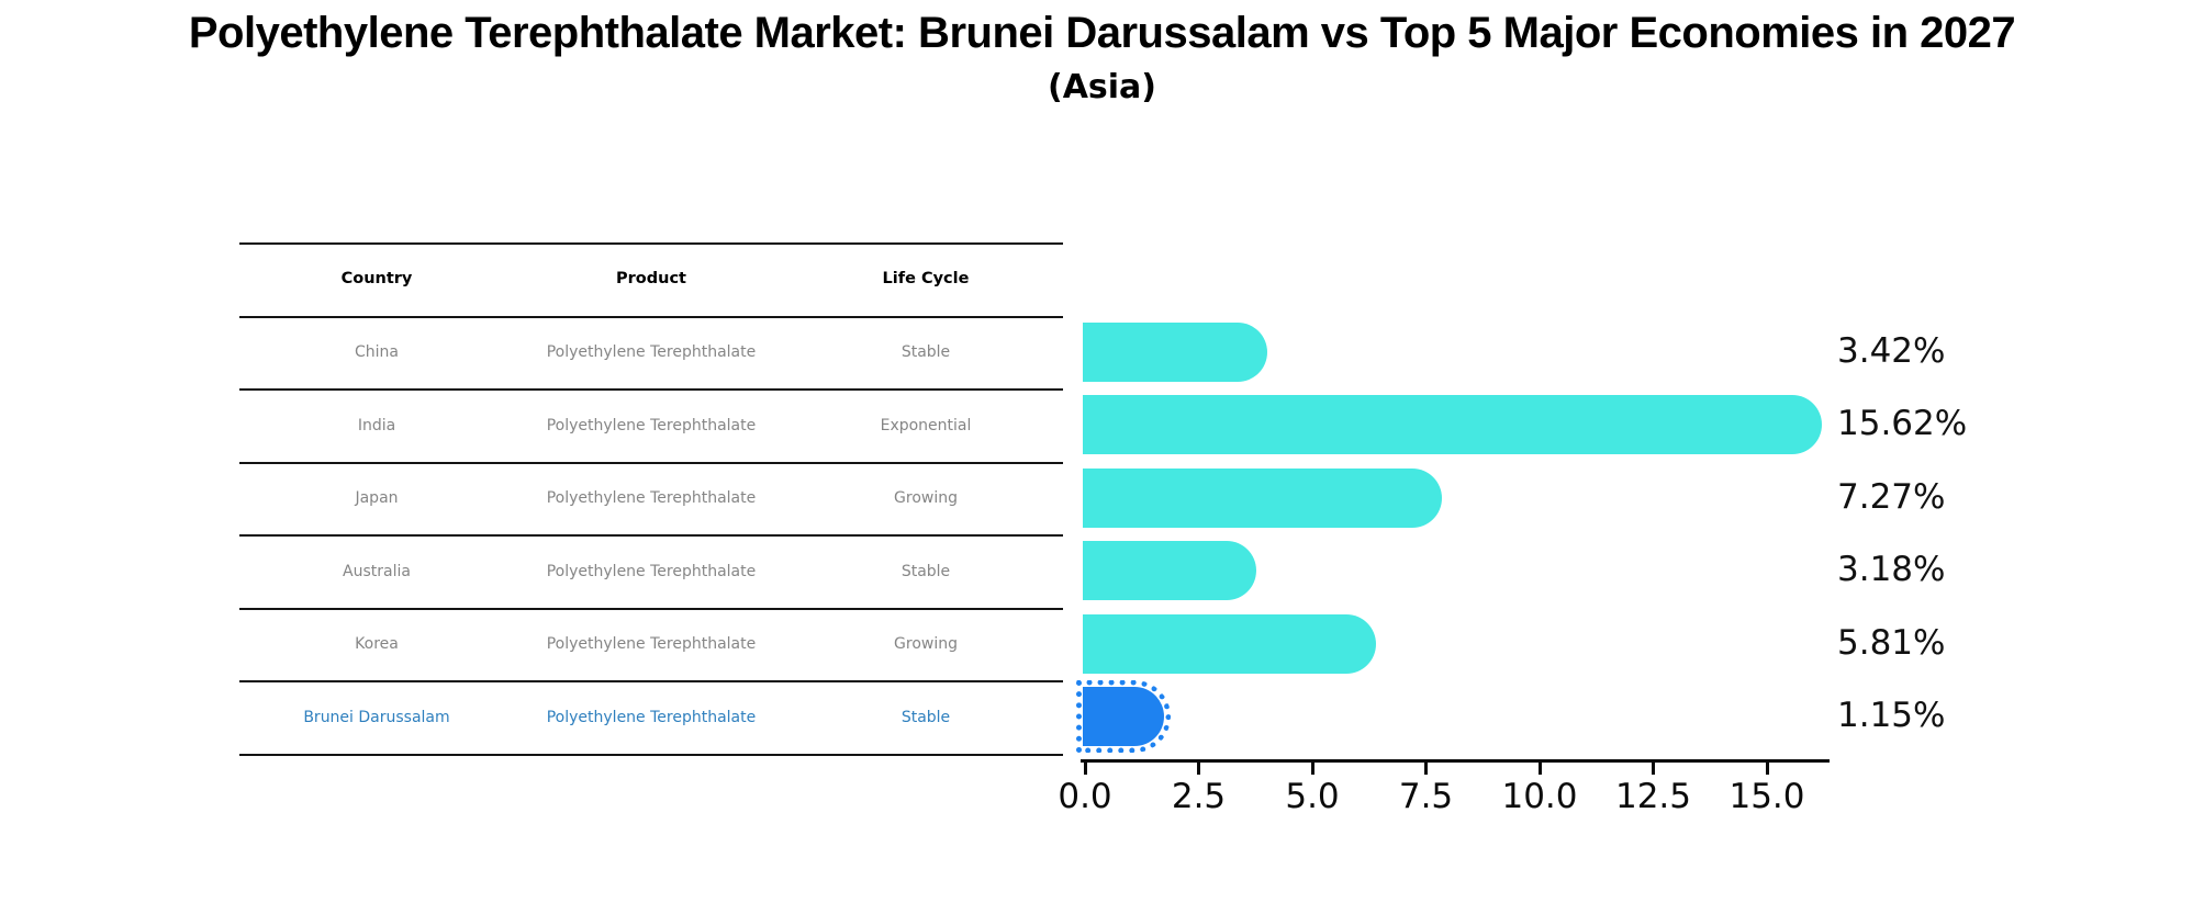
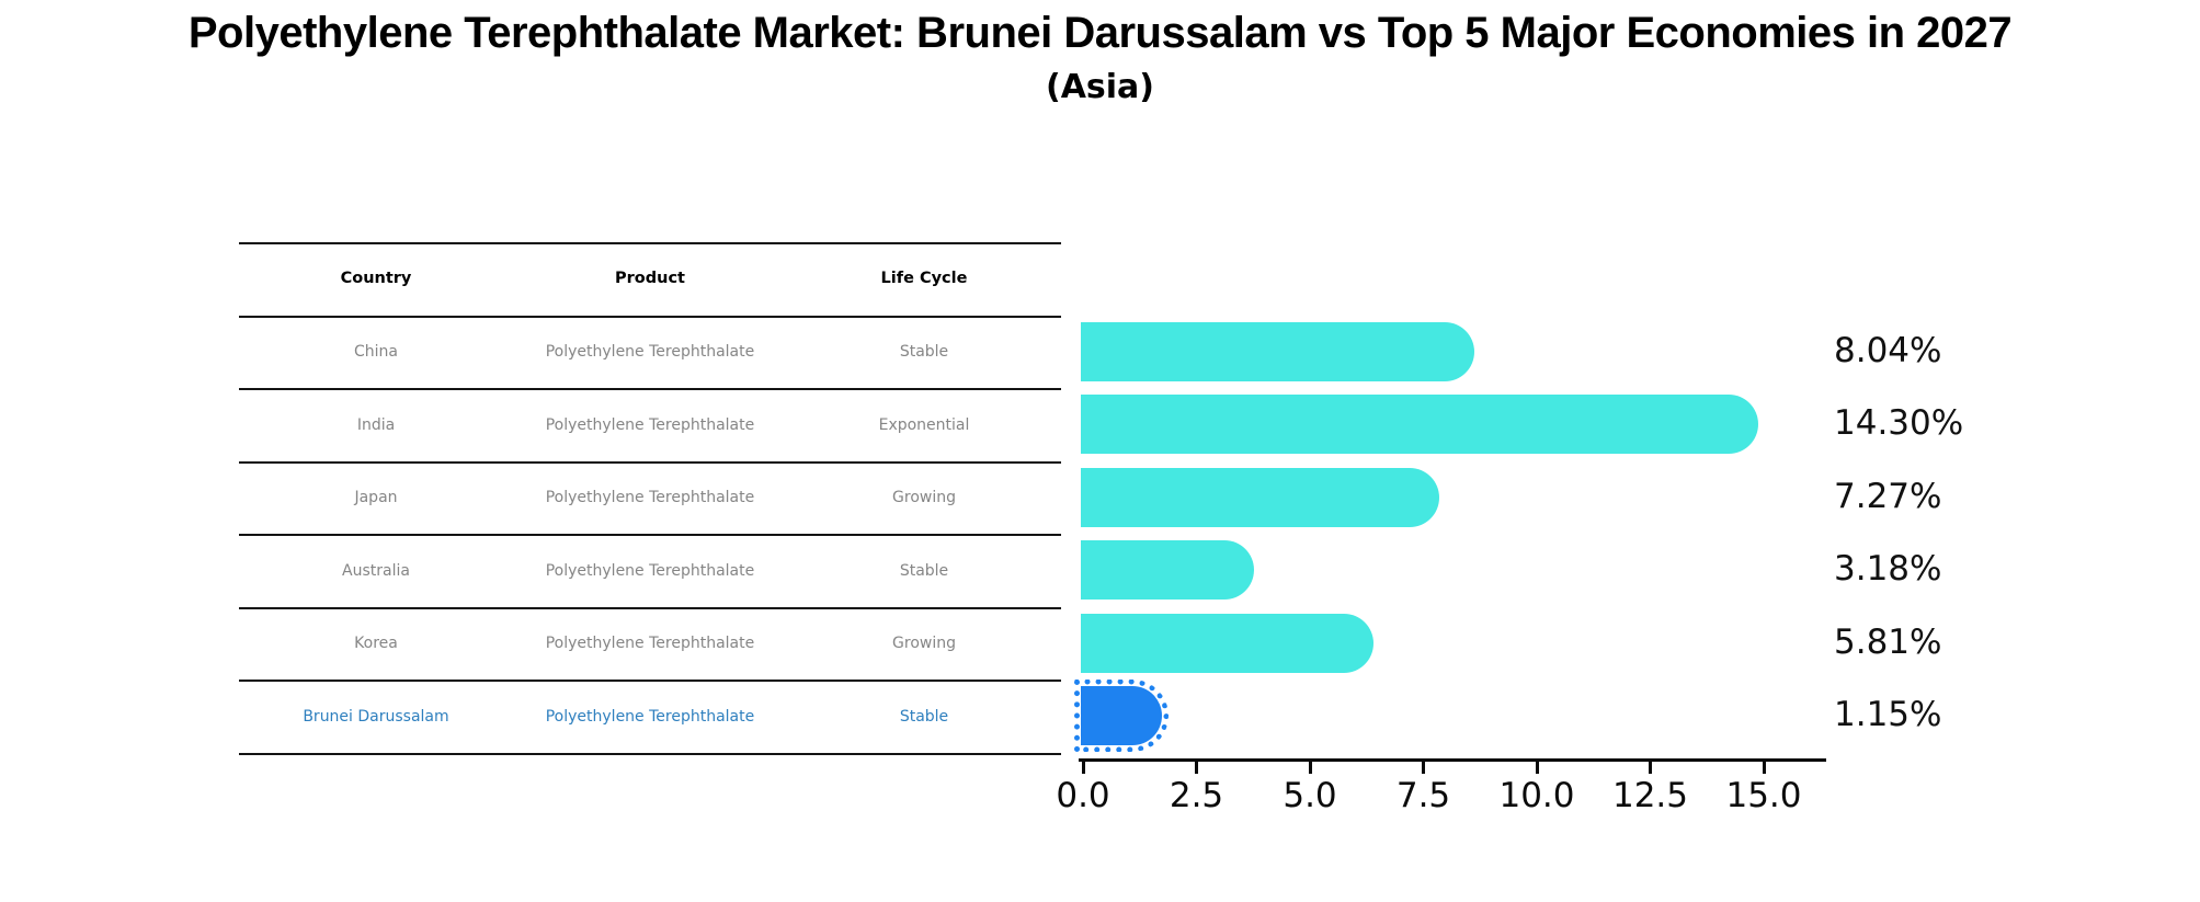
China: 3.42% -> 8.04%
India: 15.62% -> 14.30%
